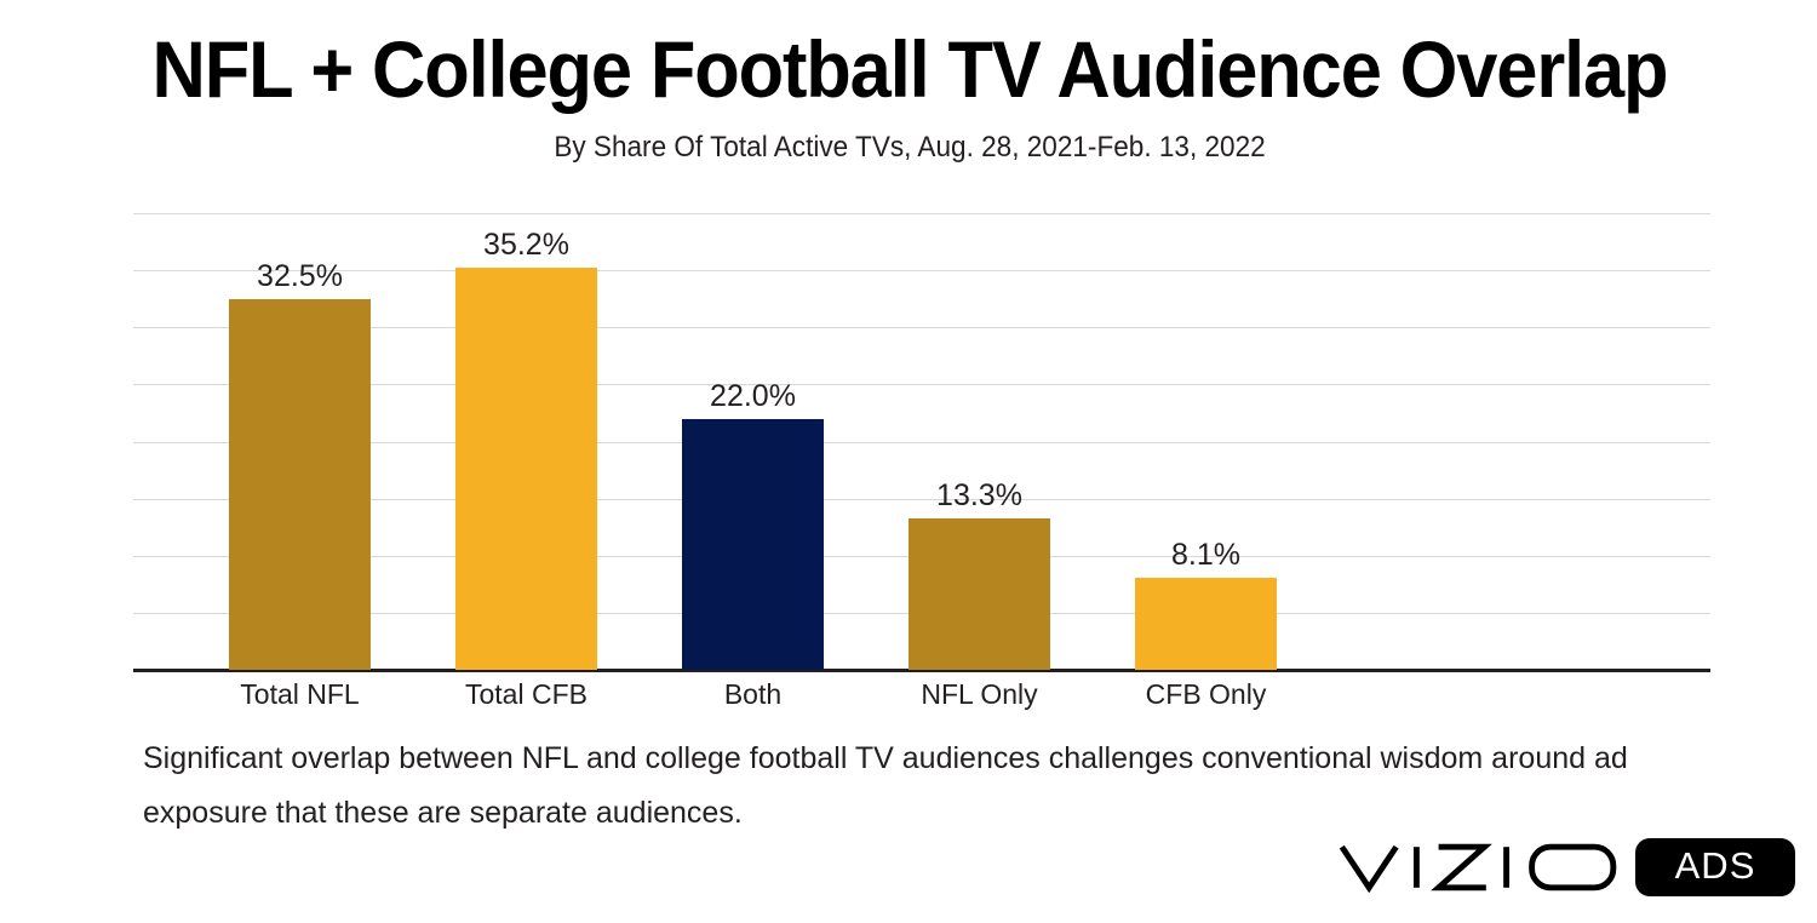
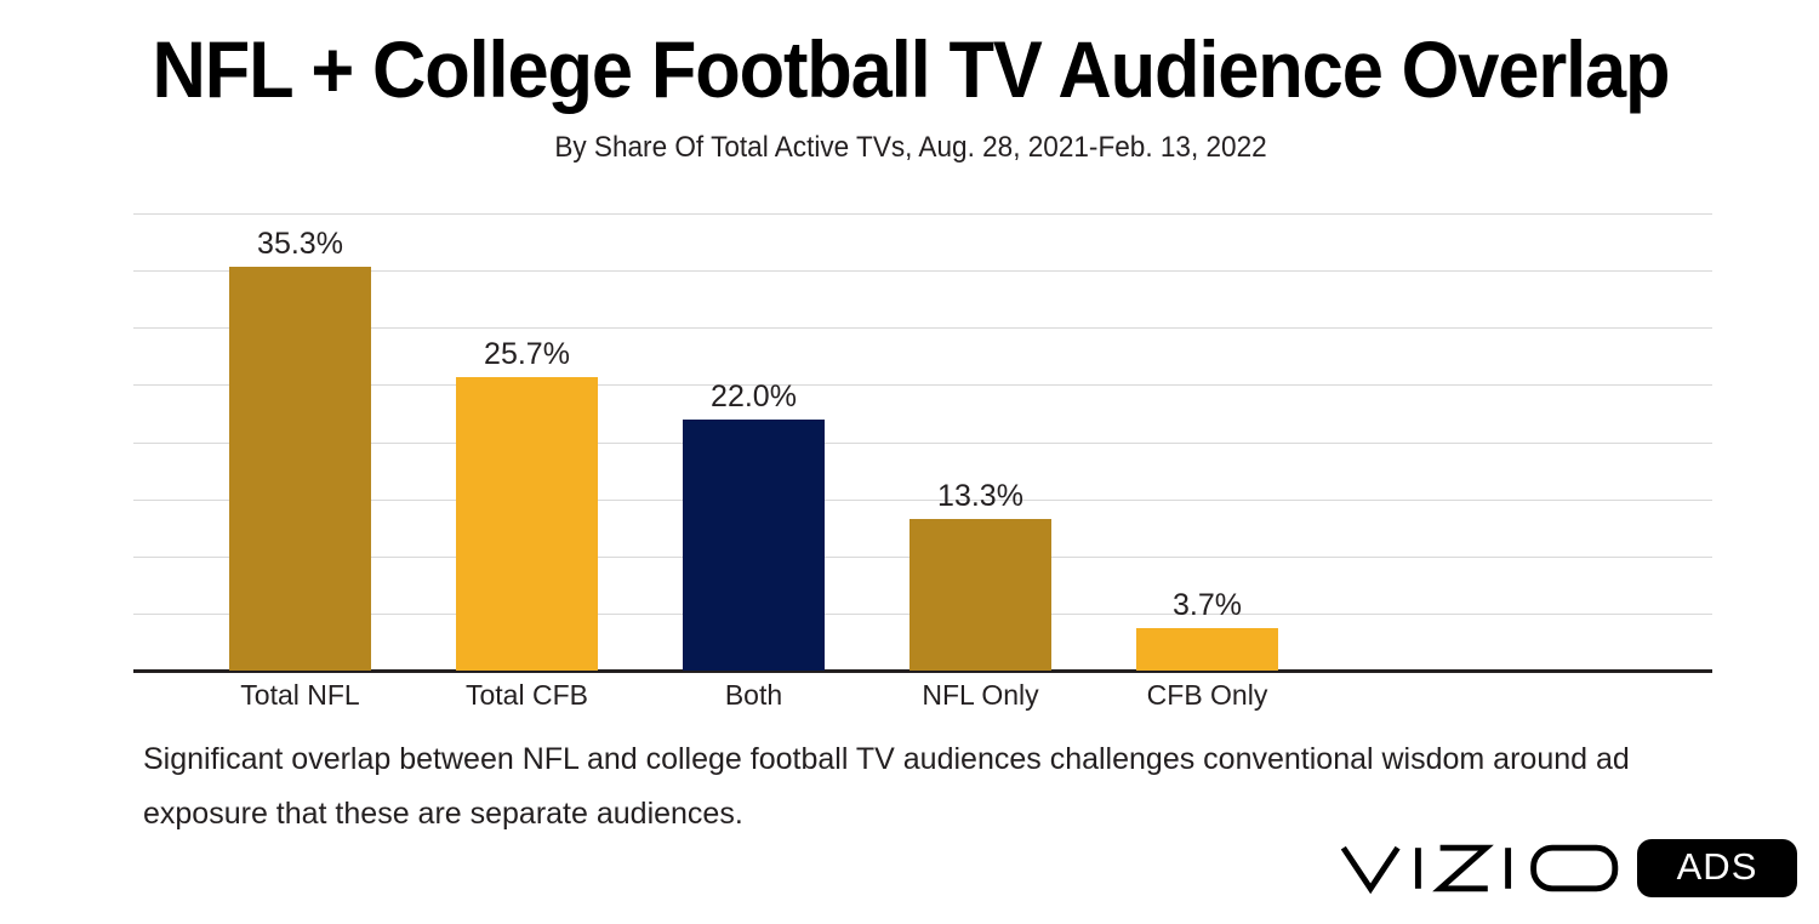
Total NFL: 32.5% -> 35.3%
Total CFB: 35.2% -> 25.7%
CFB Only: 8.1% -> 3.7%
